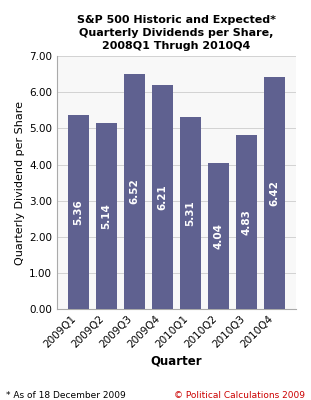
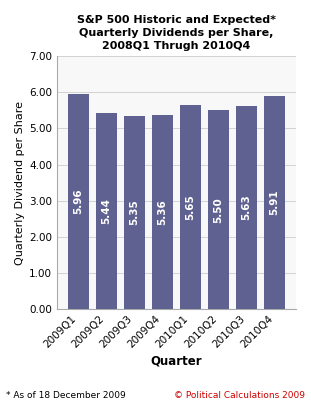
2009Q1: 5.36 -> 5.96
2009Q2: 5.14 -> 5.44
2009Q3: 6.52 -> 5.35
2009Q4: 6.21 -> 5.36
2010Q1: 5.31 -> 5.65
2010Q2: 4.04 -> 5.50
2010Q3: 4.83 -> 5.63
2010Q4: 6.42 -> 5.91
